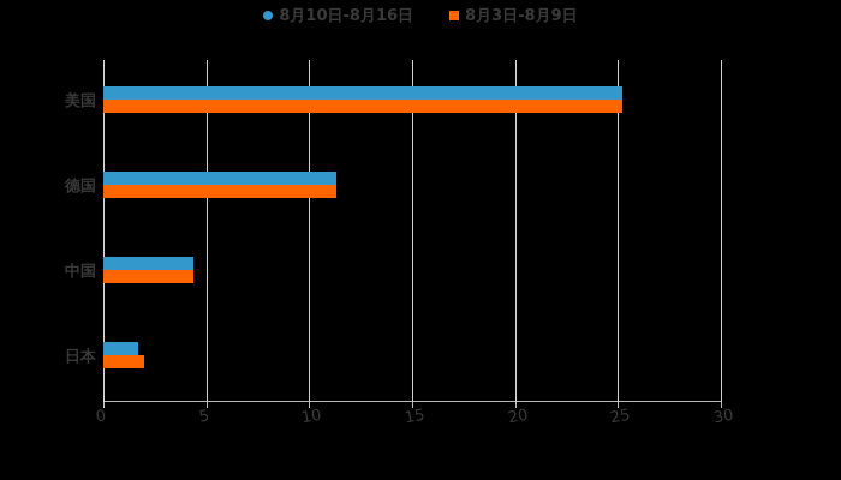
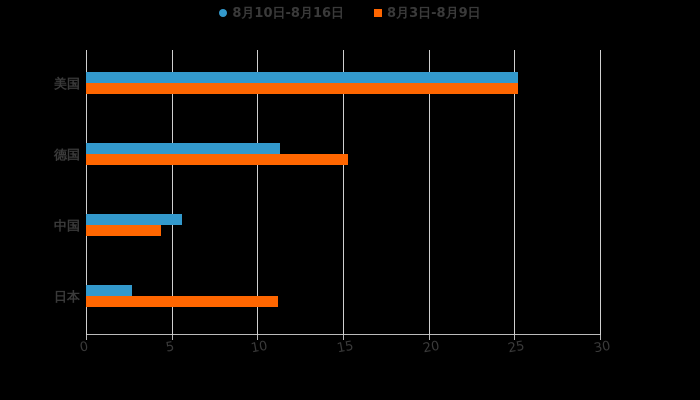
8月3日-8月9日/德国: 11.3 -> 15.3
8月10日-8月16日/中国: 4.4 -> 5.6
8月10日-8月16日/日本: 1.7 -> 2.7
8月3日-8月9日/日本: 2.0 -> 11.2
